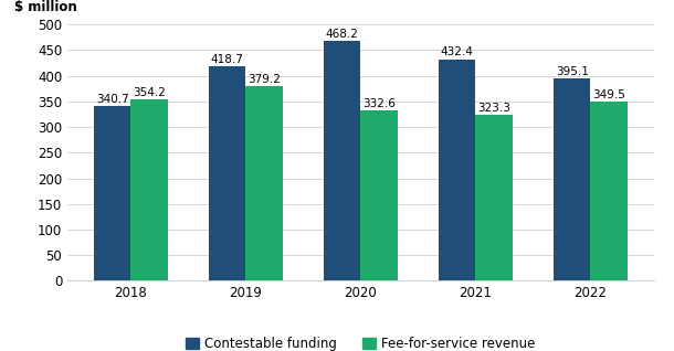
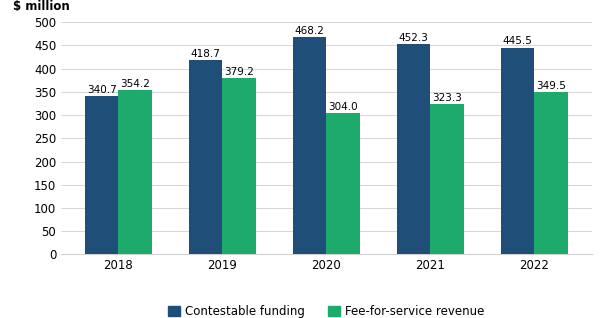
Fee-for-service revenue/2020: 332.6 -> 304.0
Contestable funding/2021: 432.4 -> 452.3
Contestable funding/2022: 395.1 -> 445.5
